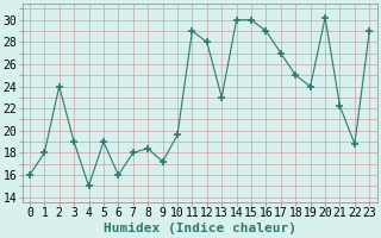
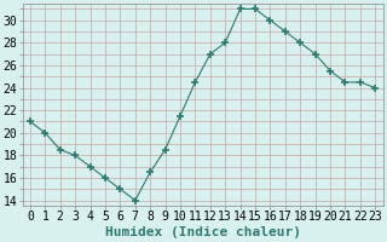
0: 16.0 -> 21.0
1: 18.0 -> 20.0
2: 24.0 -> 18.5
3: 19.0 -> 18.0
4: 15.0 -> 17.0
5: 19.0 -> 16.0
6: 16.0 -> 15.0
7: 18.0 -> 14.0
8: 18.4 -> 16.5
9: 17.2 -> 18.5
10: 19.6 -> 21.5
11: 29.0 -> 24.5
12: 28.0 -> 27.0
13: 23.0 -> 28.0
14: 30.0 -> 31.0
15: 30.0 -> 31.0
16: 29.0 -> 30.0
17: 27.0 -> 29.0
18: 25.0 -> 28.0
19: 24.0 -> 27.0
20: 30.2 -> 25.5
21: 22.2 -> 24.5
22: 18.8 -> 24.5
23: 29.0 -> 24.0
